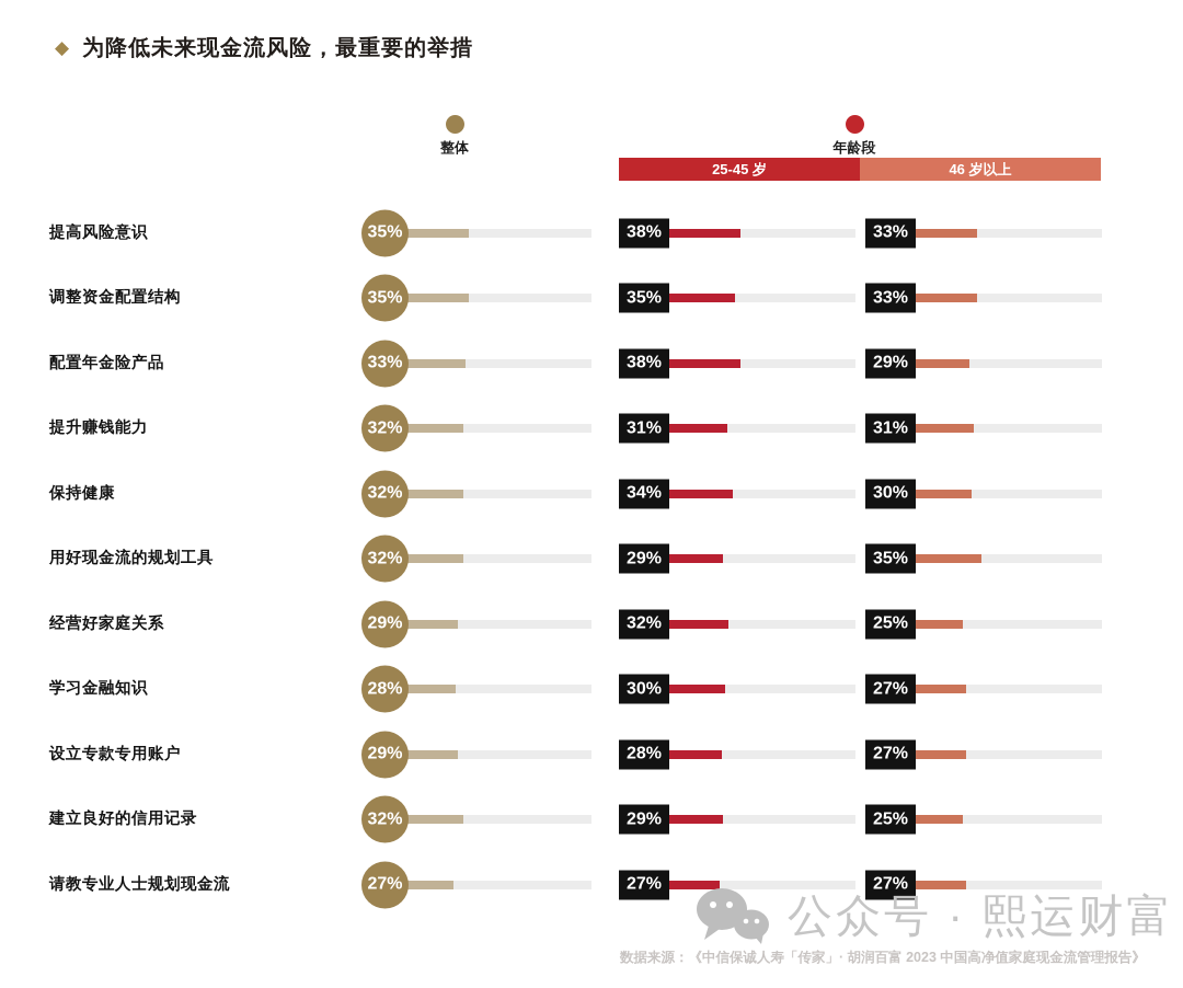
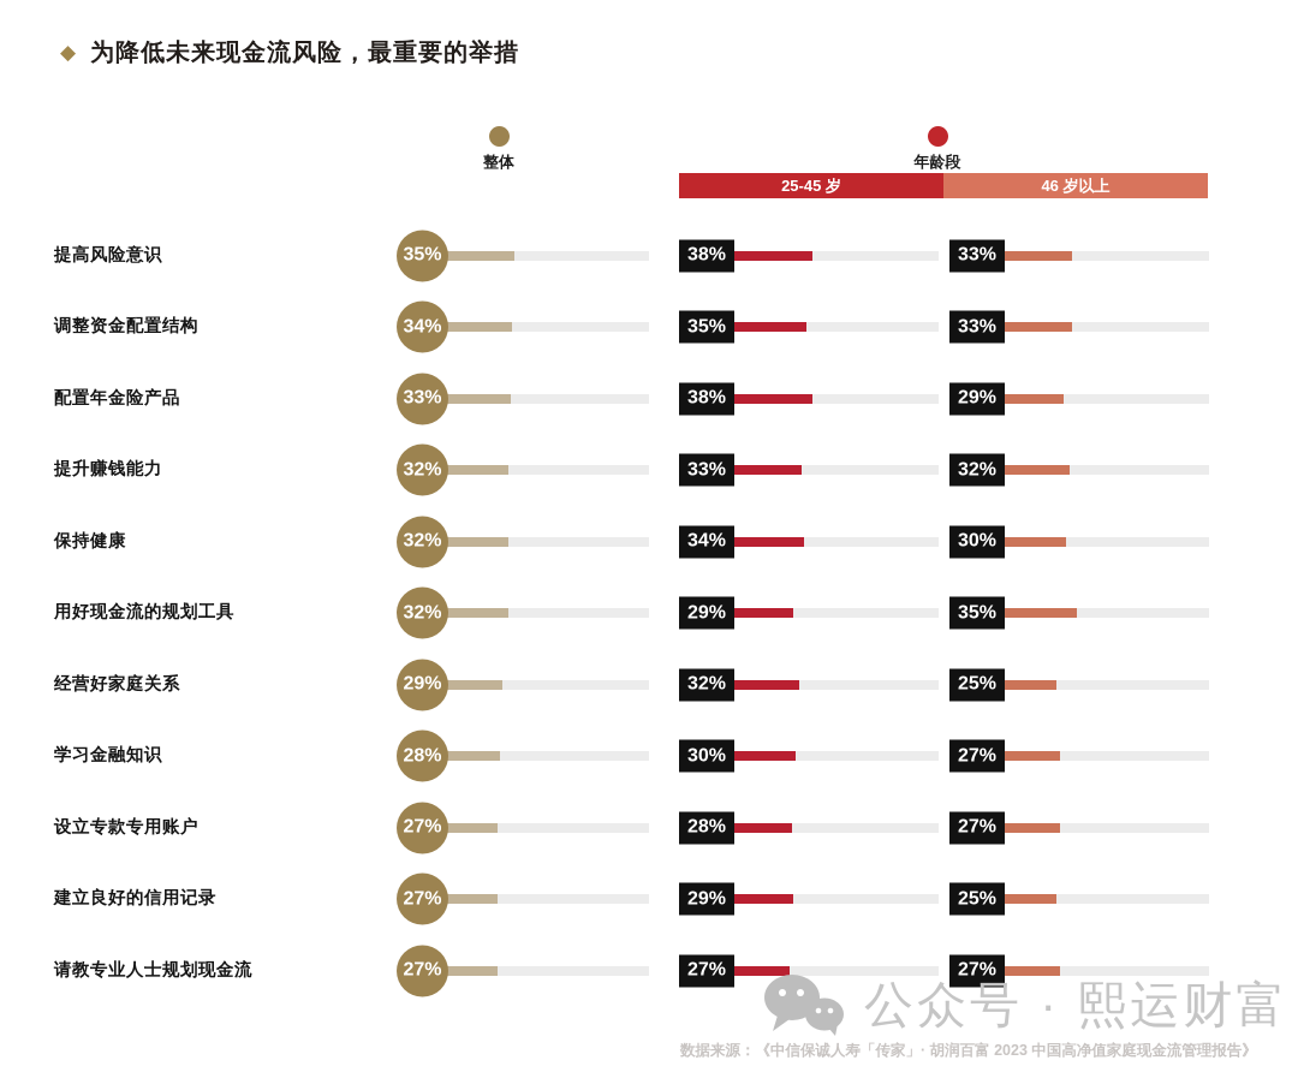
整体/调整资金配置结构: 35% -> 34%
25-45 岁/提升赚钱能力: 31% -> 33%
46 岁以上/提升赚钱能力: 31% -> 32%
整体/设立专款专用账户: 29% -> 27%
整体/建立良好的信用记录: 32% -> 27%
